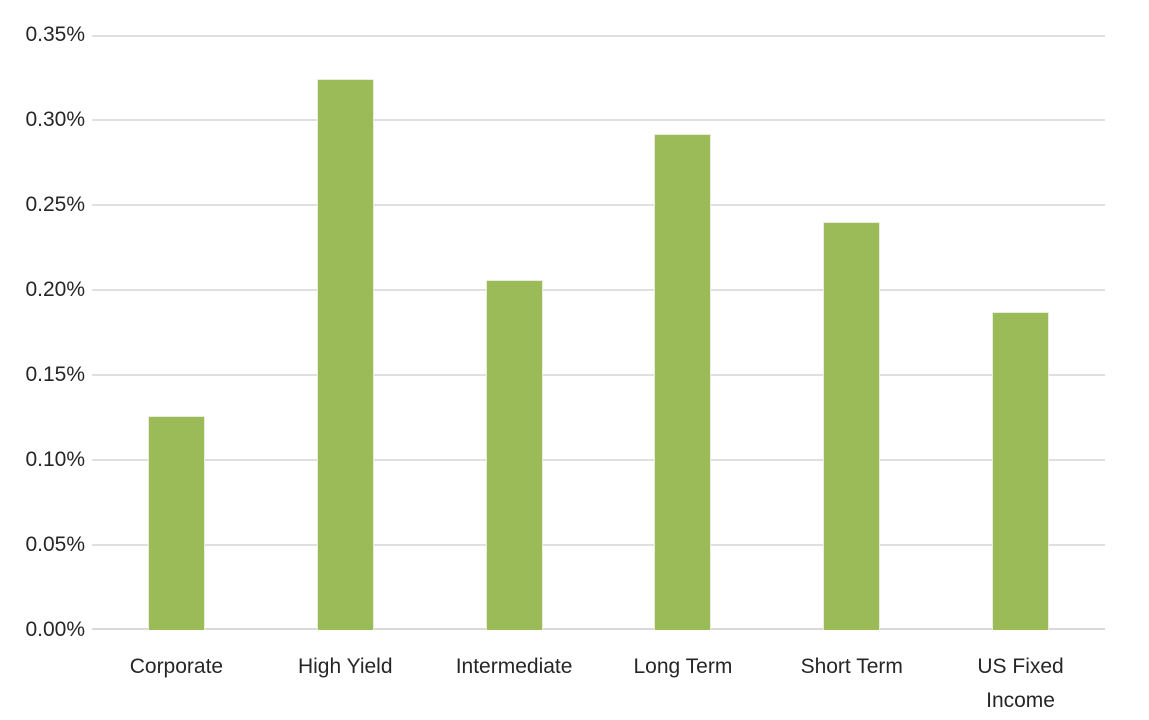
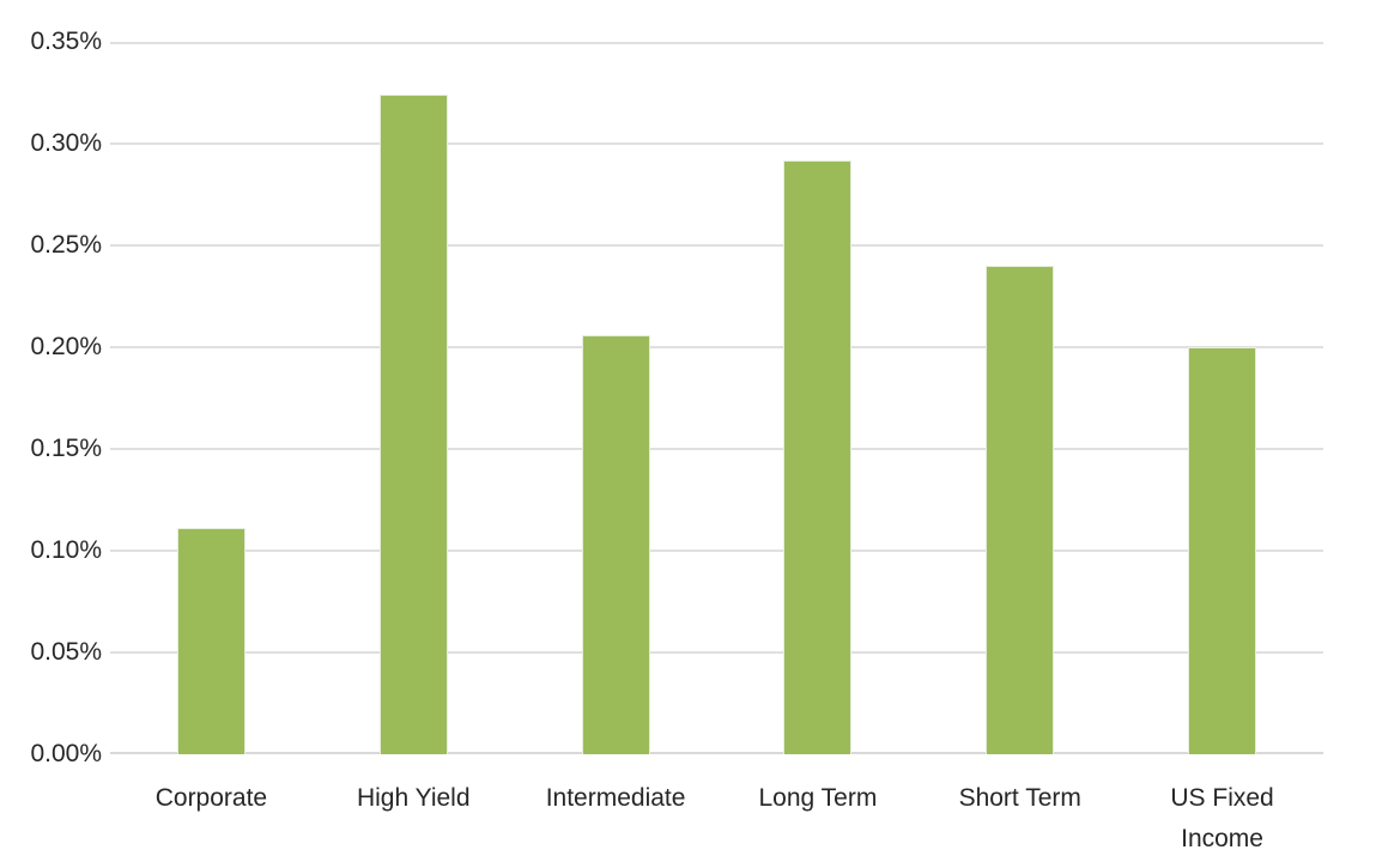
Corporate: 0.126% -> 0.111%
US Fixed Income: 0.187% -> 0.200%
